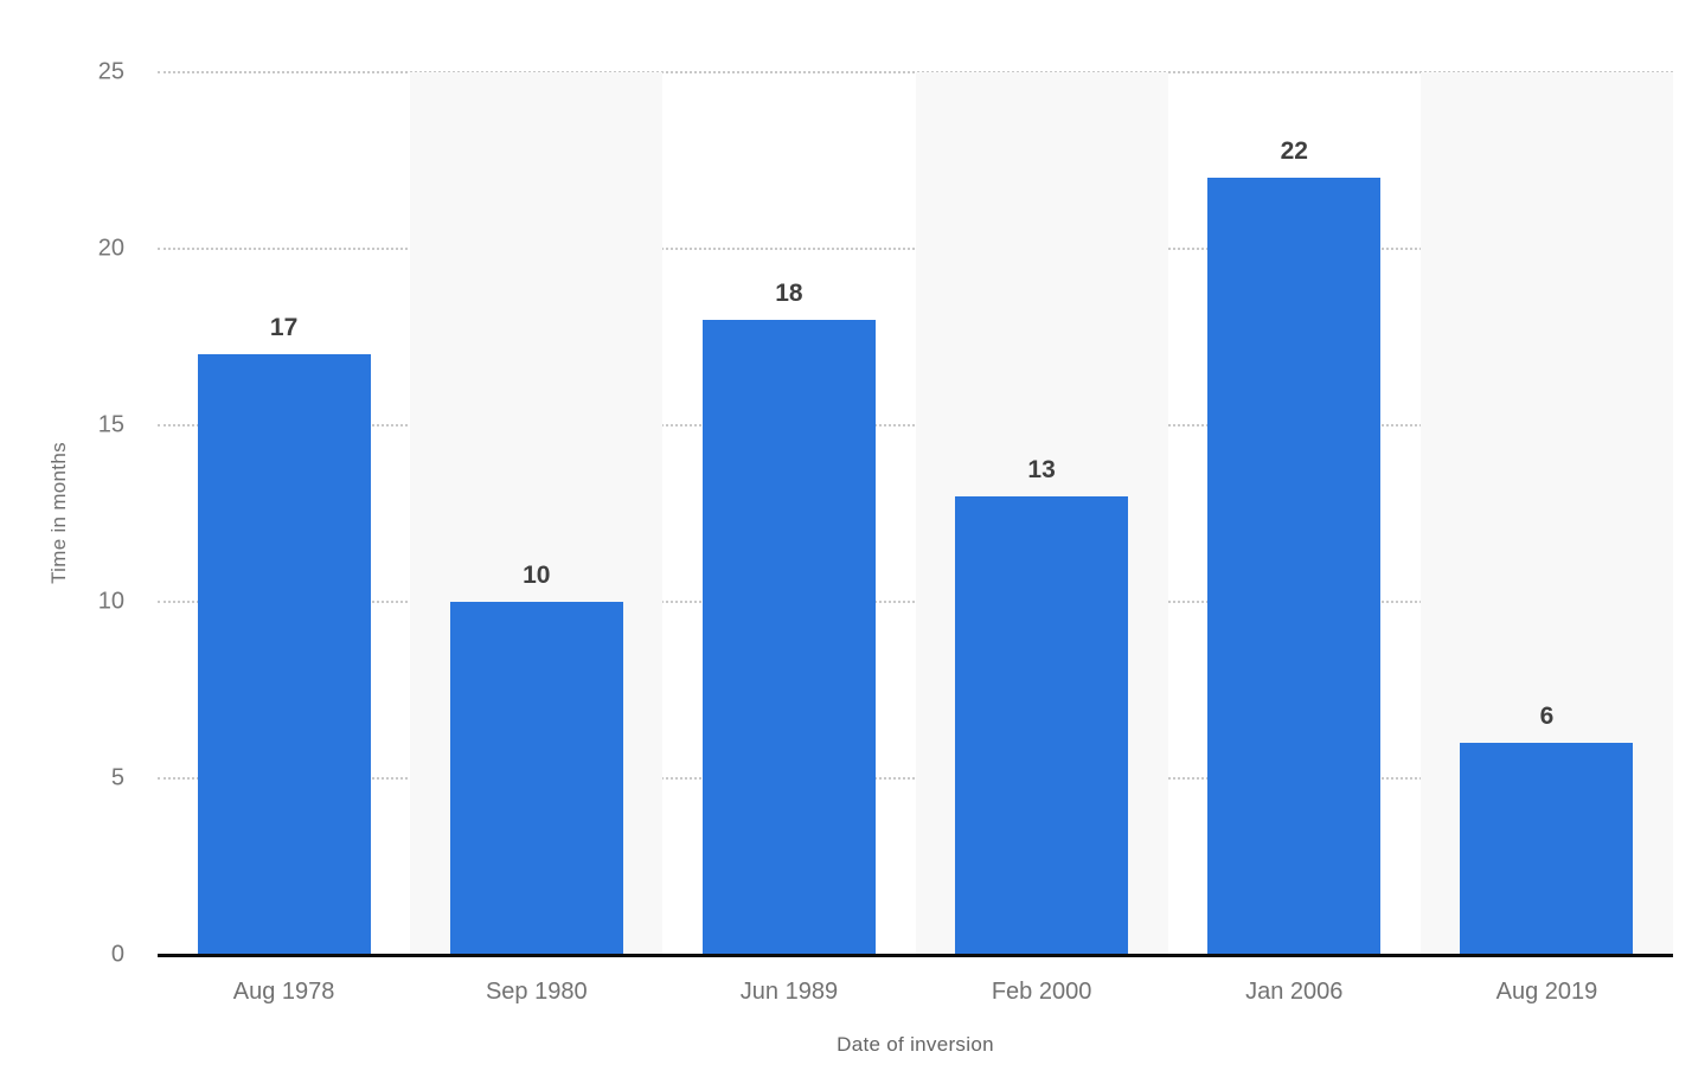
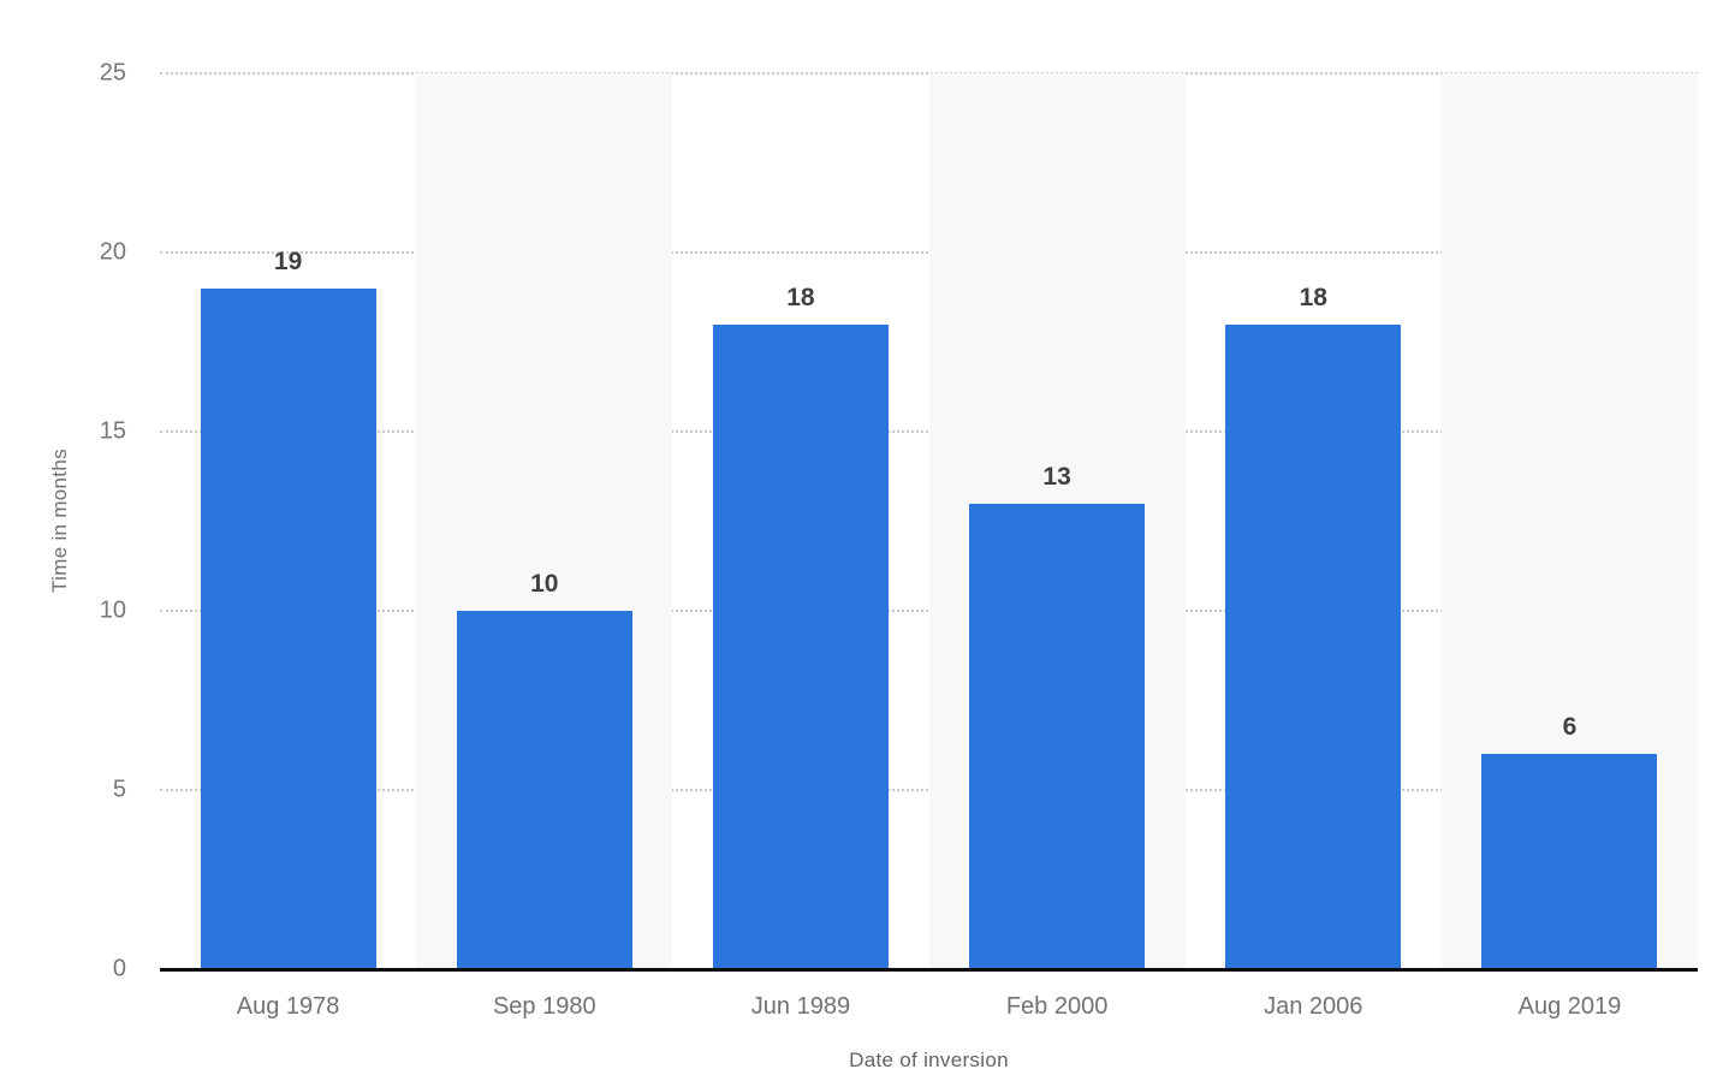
Aug 1978: 17 -> 19
Jan 2006: 22 -> 18
